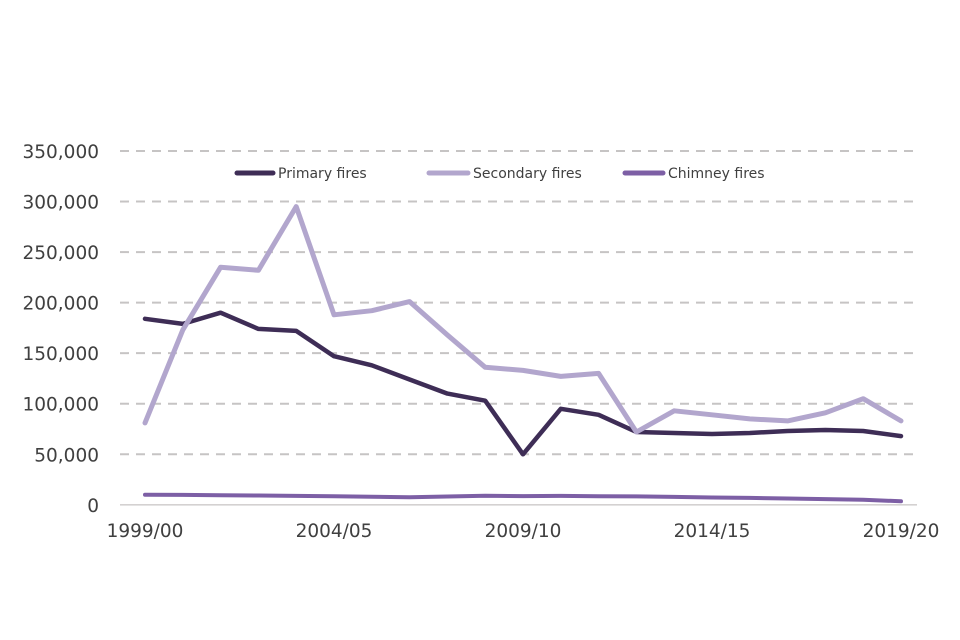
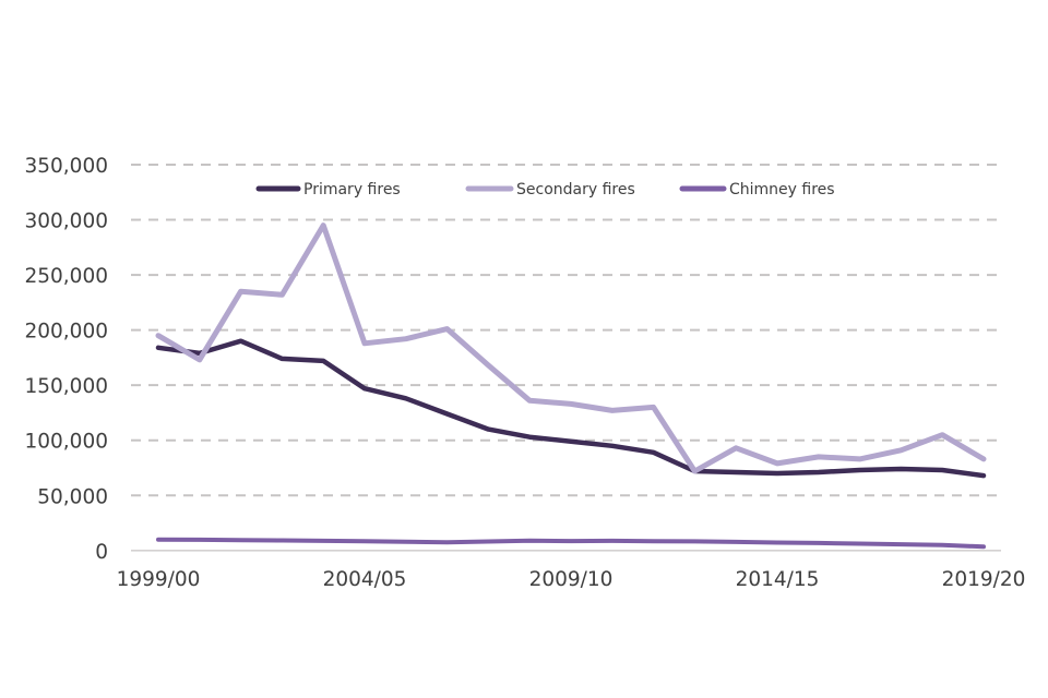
Secondary fires/1999/00: 81000 -> 195000
Primary fires/2009/10: 50000 -> 99000
Secondary fires/2014/15: 89000 -> 79000
